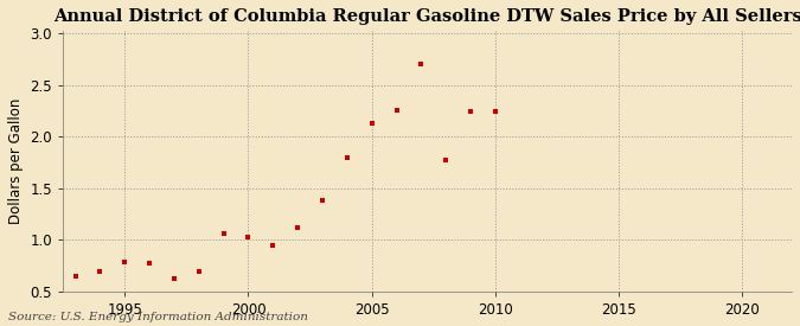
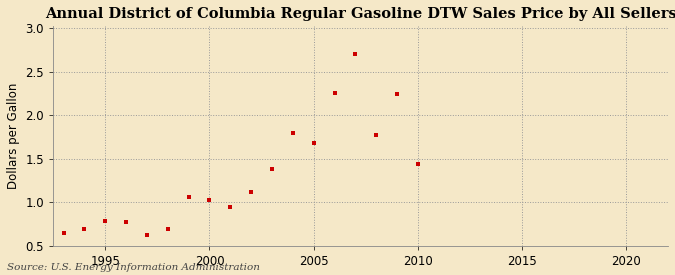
2005: 2.13 -> 1.68
2010: 2.24 -> 1.44
